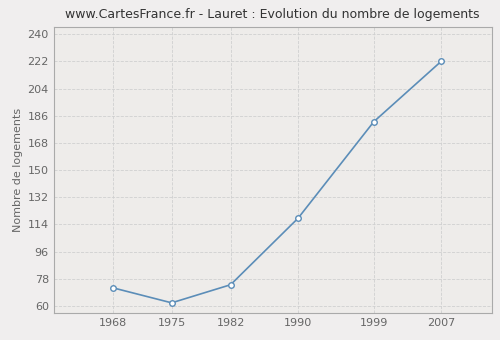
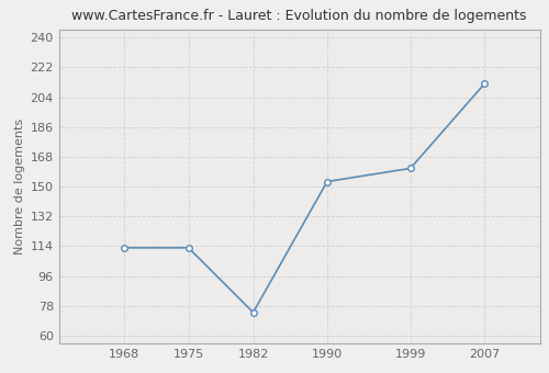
1968: 72 -> 113
1975: 62 -> 113
1990: 118 -> 153
1999: 182 -> 161
2007: 222 -> 212
